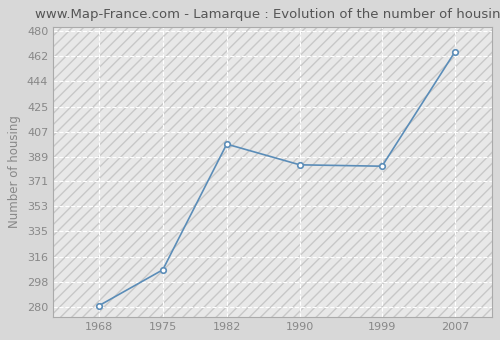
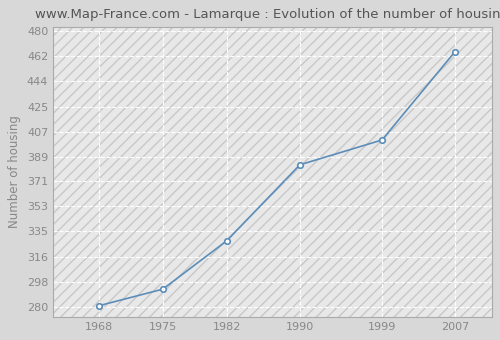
1975: 307 -> 293
1982: 398 -> 328
1999: 382 -> 401
